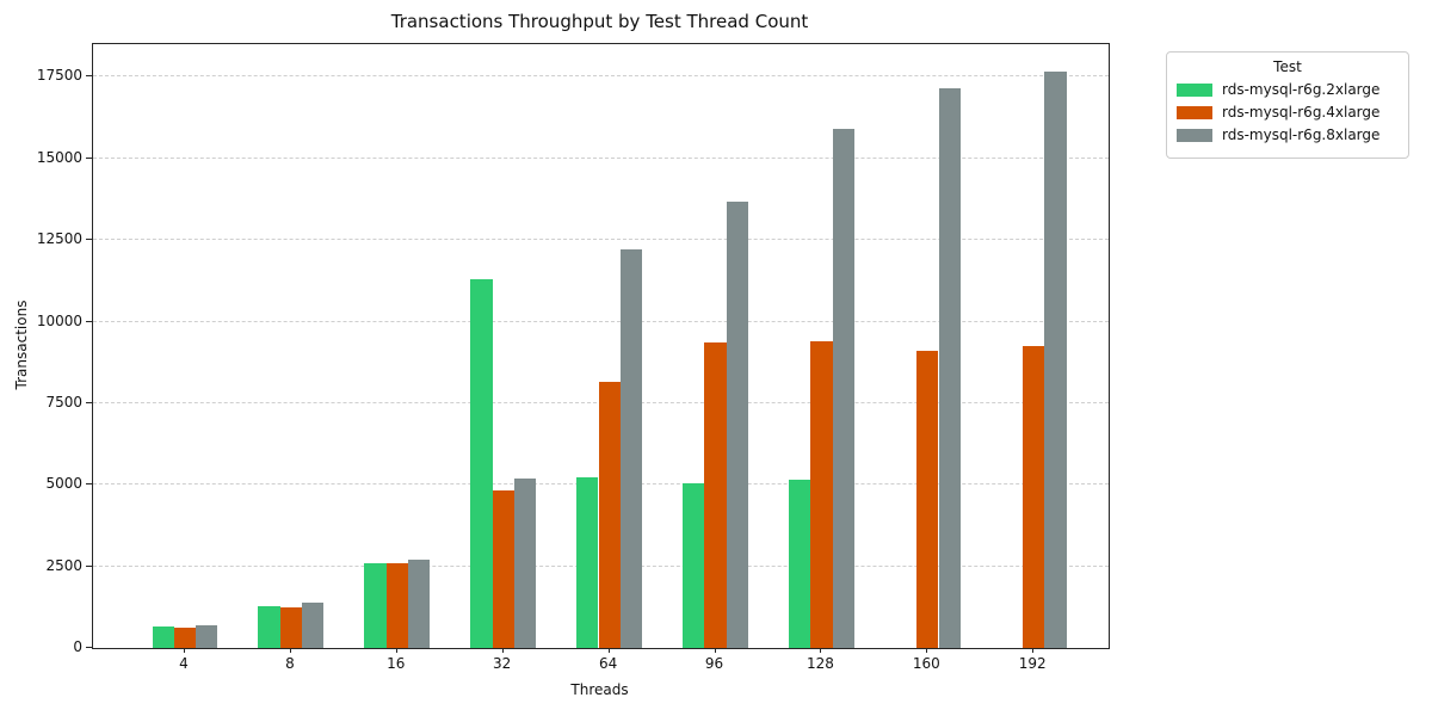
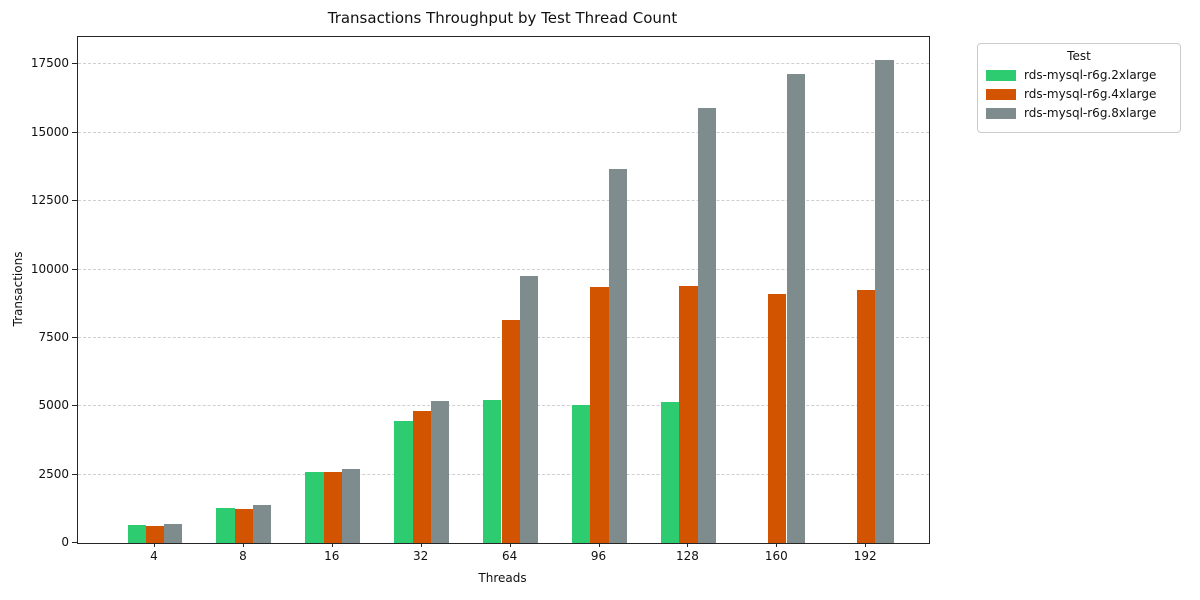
rds-mysql-r6g.2xlarge/32: 11300 -> 4400
rds-mysql-r6g.8xlarge/64: 12200 -> 9800
